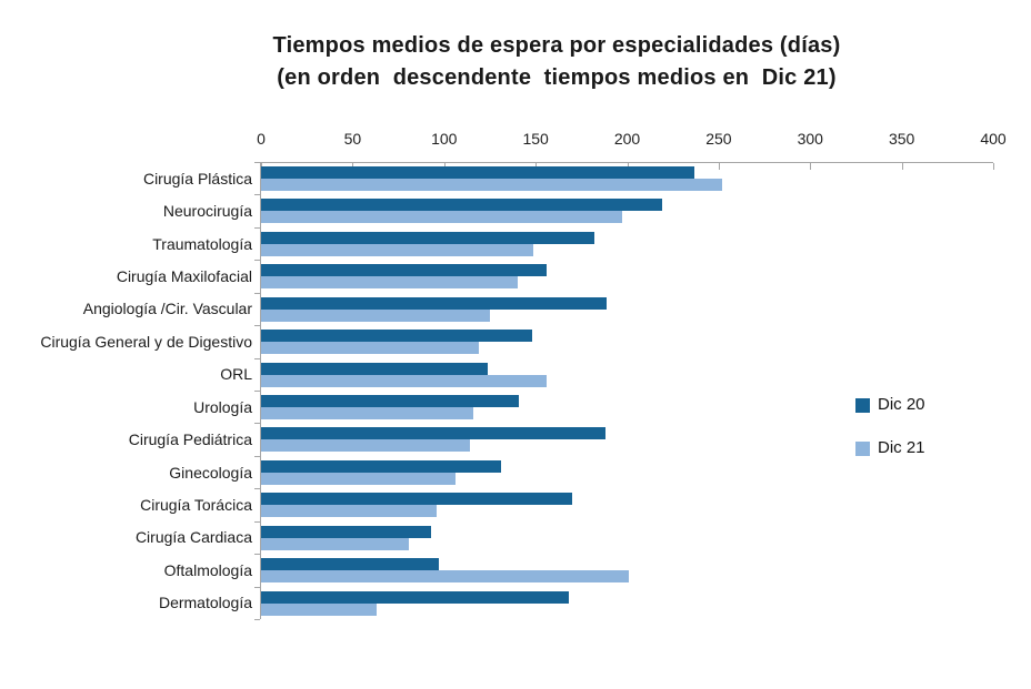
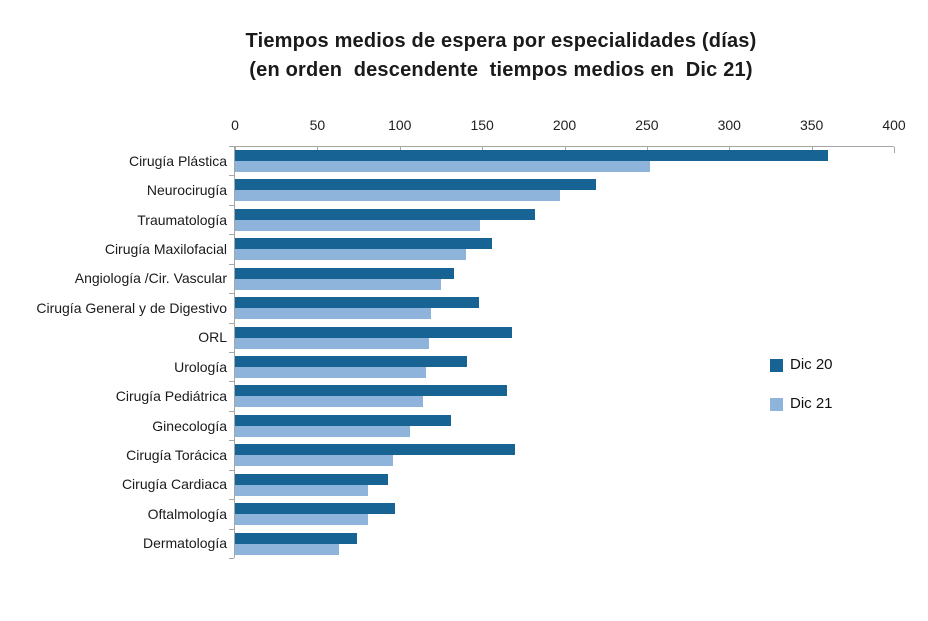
Dic 20/Cirugía Plástica: 237 -> 360
Dic 20/Angiología /Cir. Vascular: 189 -> 133
Dic 20/ORL: 124 -> 168
Dic 21/ORL: 156 -> 118
Dic 20/Cirugía Pediátrica: 188 -> 165
Dic 21/Oftalmología: 201 -> 81
Dic 20/Dermatología: 168 -> 74
